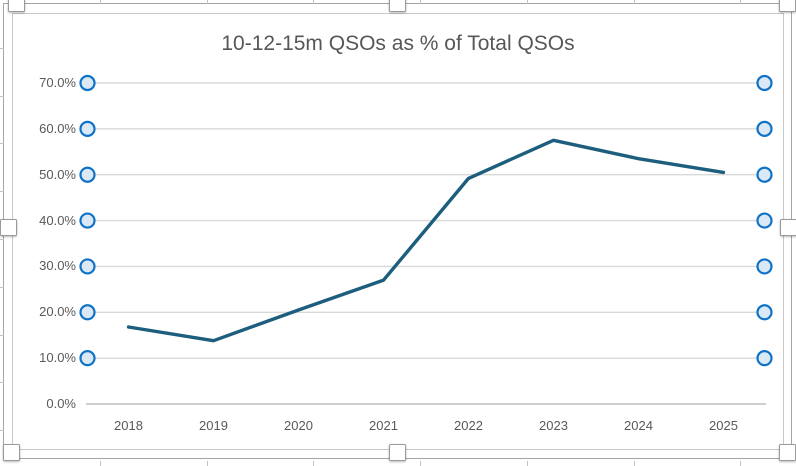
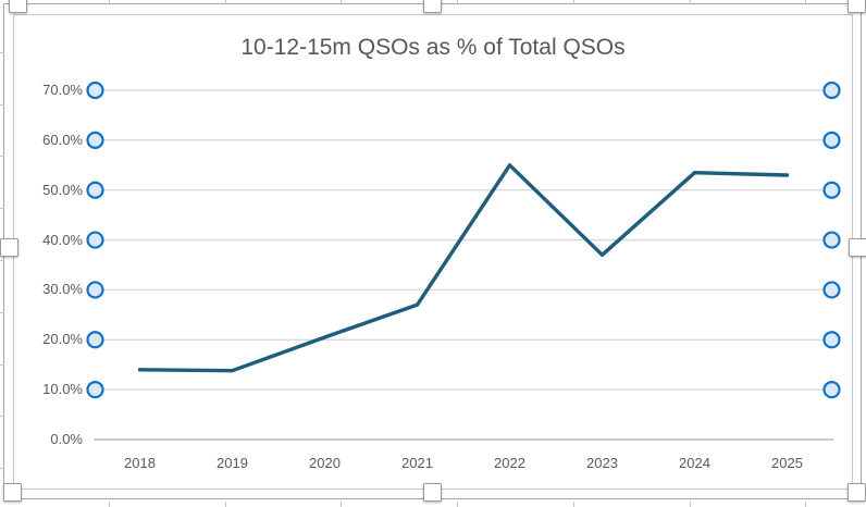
2018: 17% -> 14%
2022: 49% -> 55%
2023: 58% -> 37%
2025: 50% -> 53%
